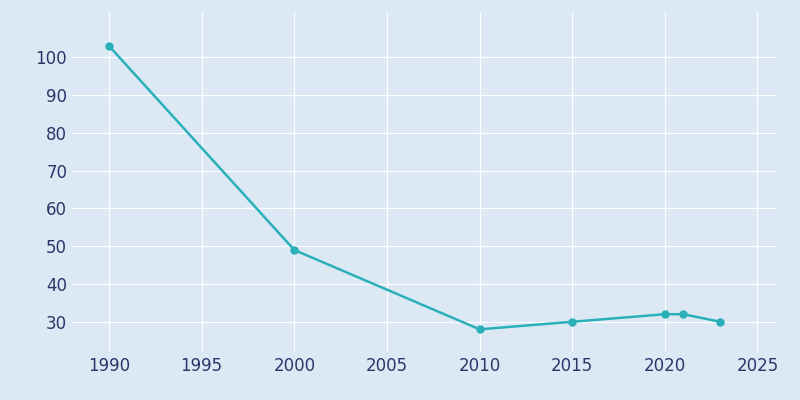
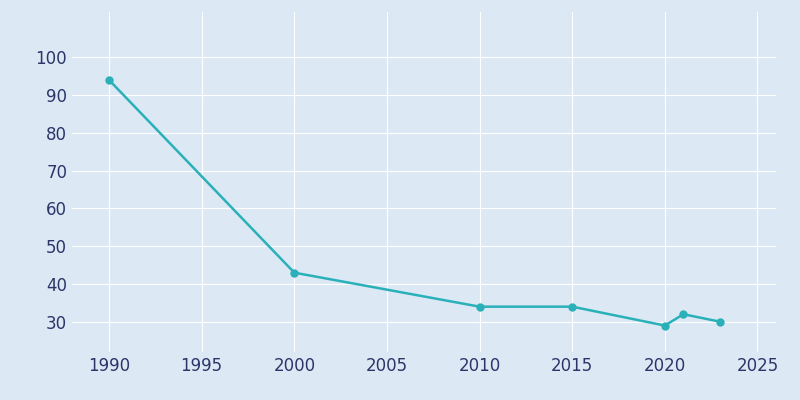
1990: 103 -> 94
2000: 49 -> 43
2010: 28 -> 34
2015: 30 -> 34
2020: 32 -> 29
